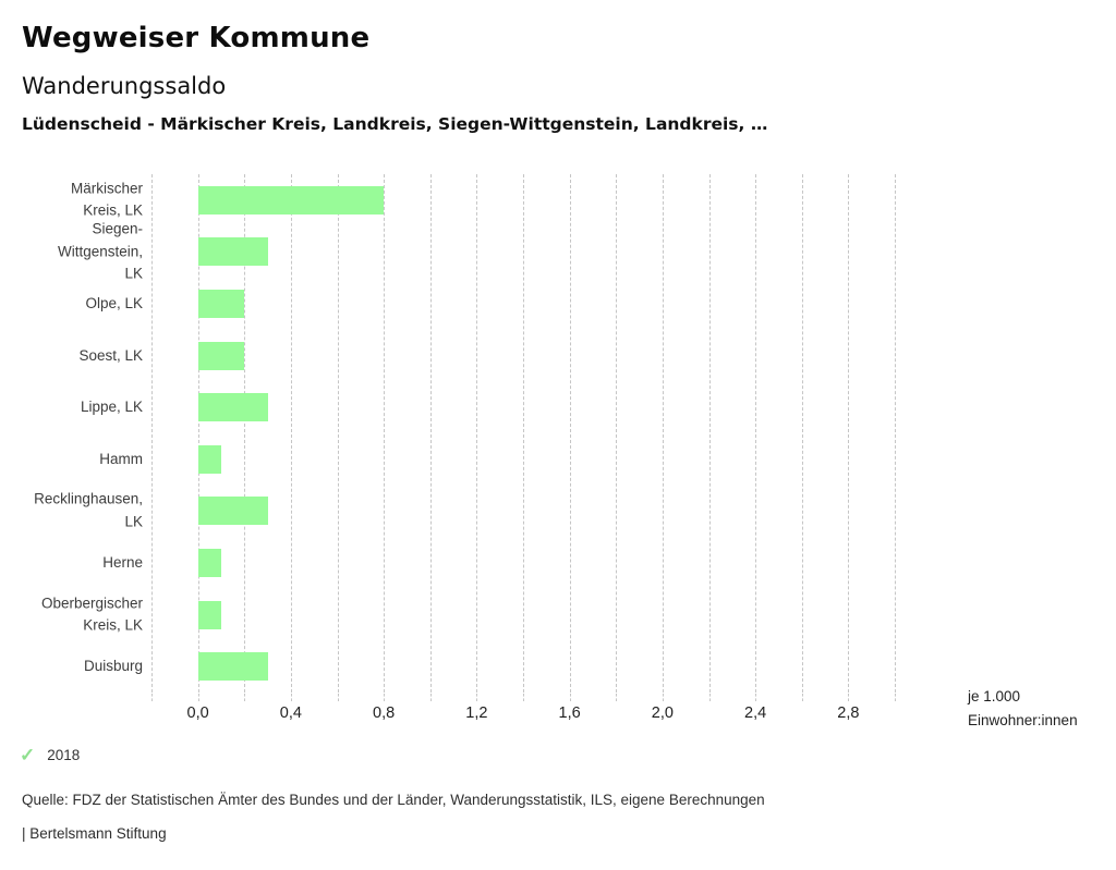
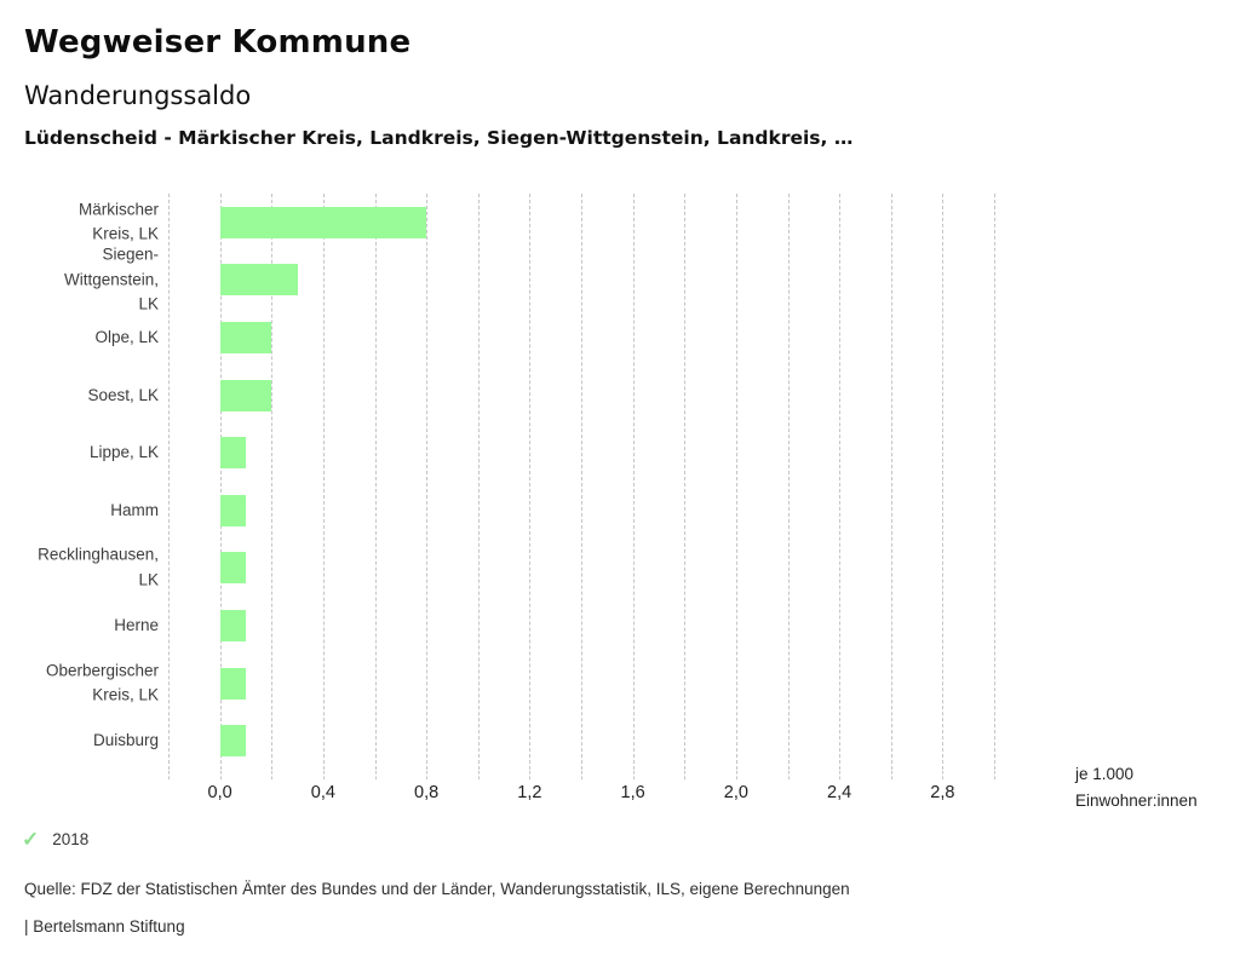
Lippe, LK: 0,3 -> 0,1
Recklinghausen, LK: 0,3 -> 0,1
Duisburg: 0,3 -> 0,1
